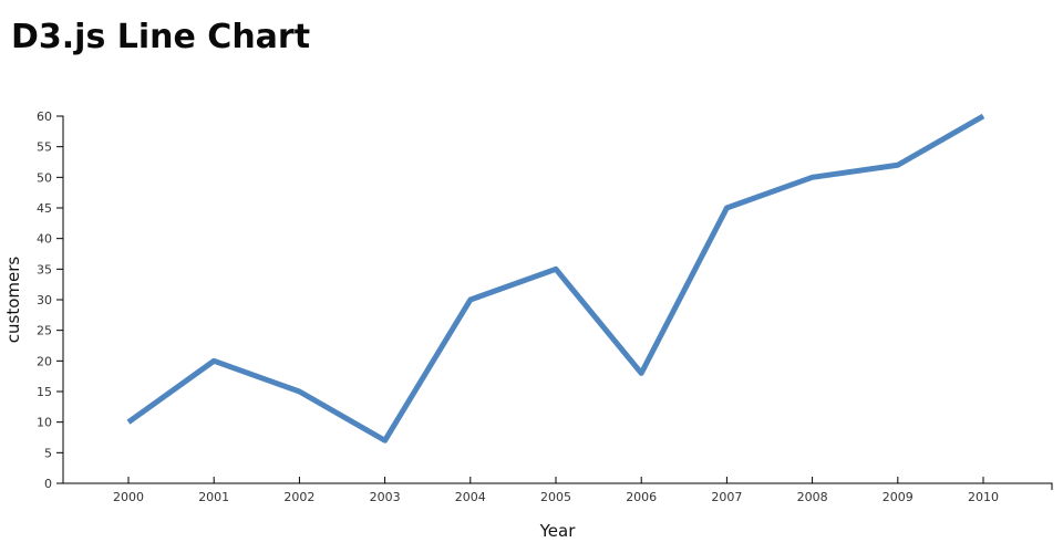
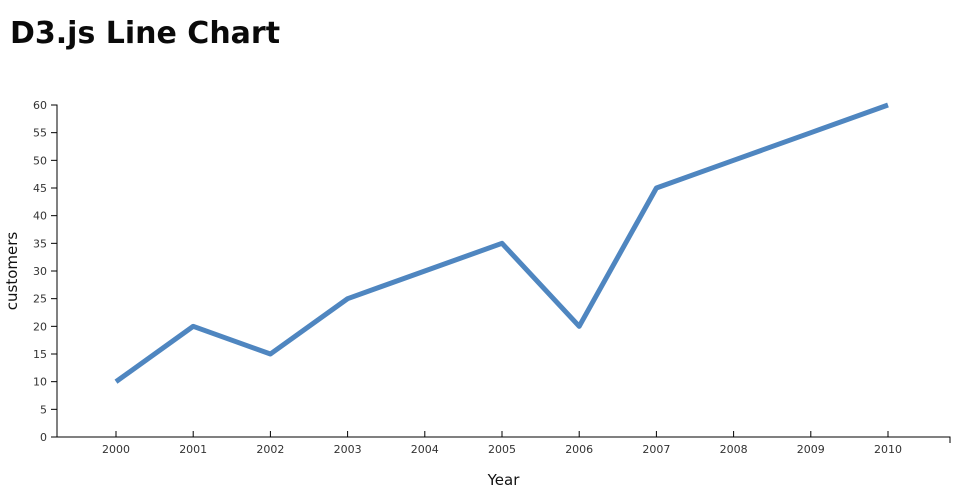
2003: 7 -> 25
2006: 18 -> 20
2009: 52 -> 55
